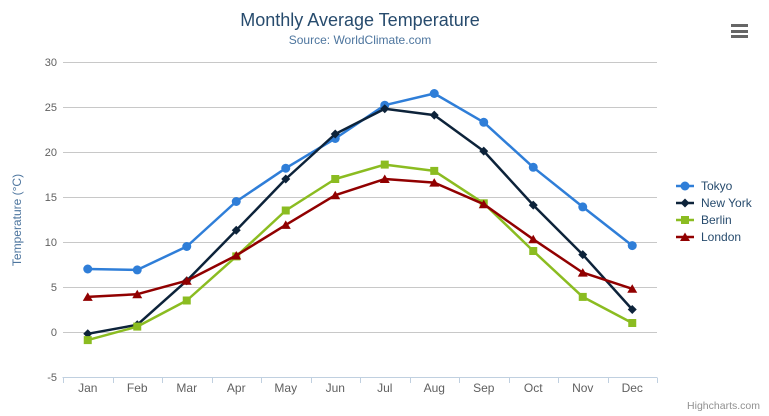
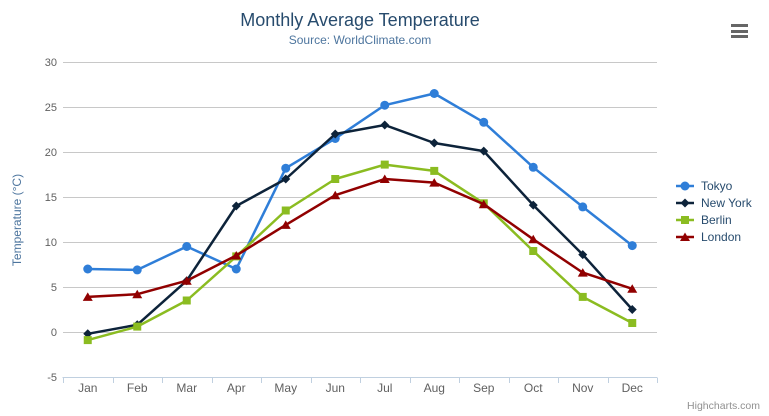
Tokyo/Apr: 14 -> 7
New York/Apr: 11 -> 14
New York/Jul: 25 -> 23
New York/Aug: 24 -> 21
